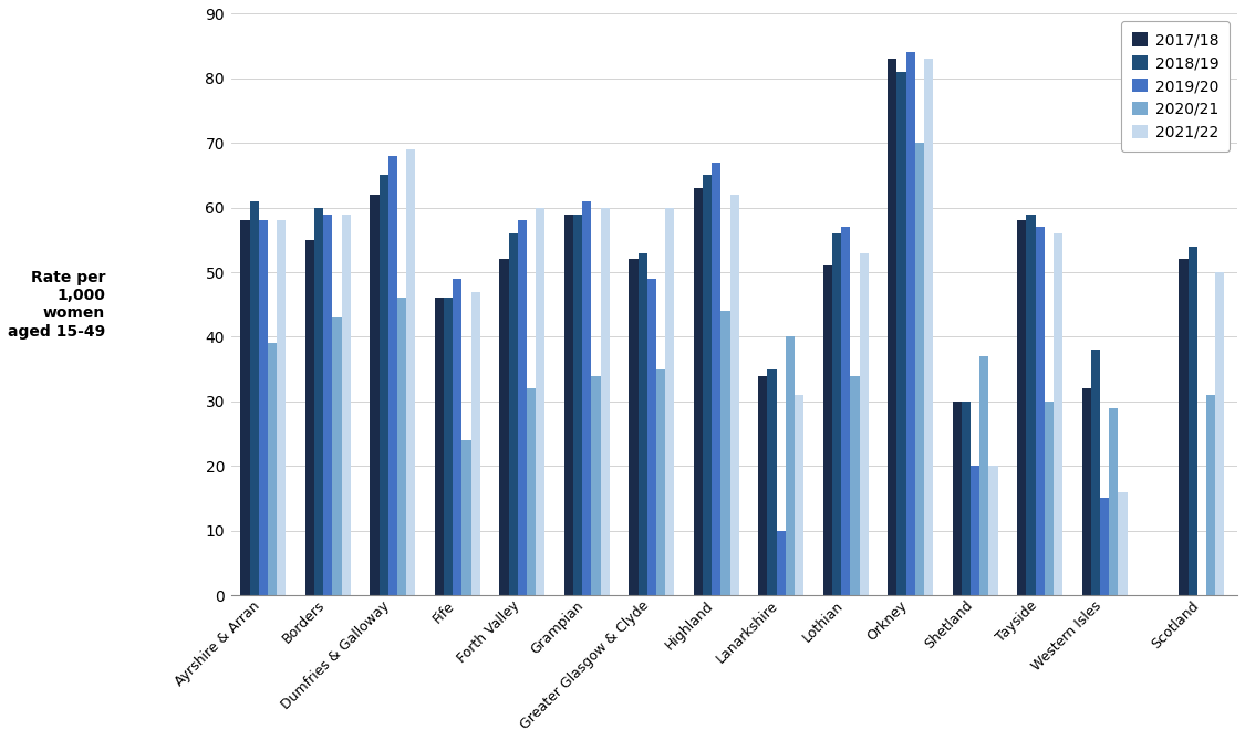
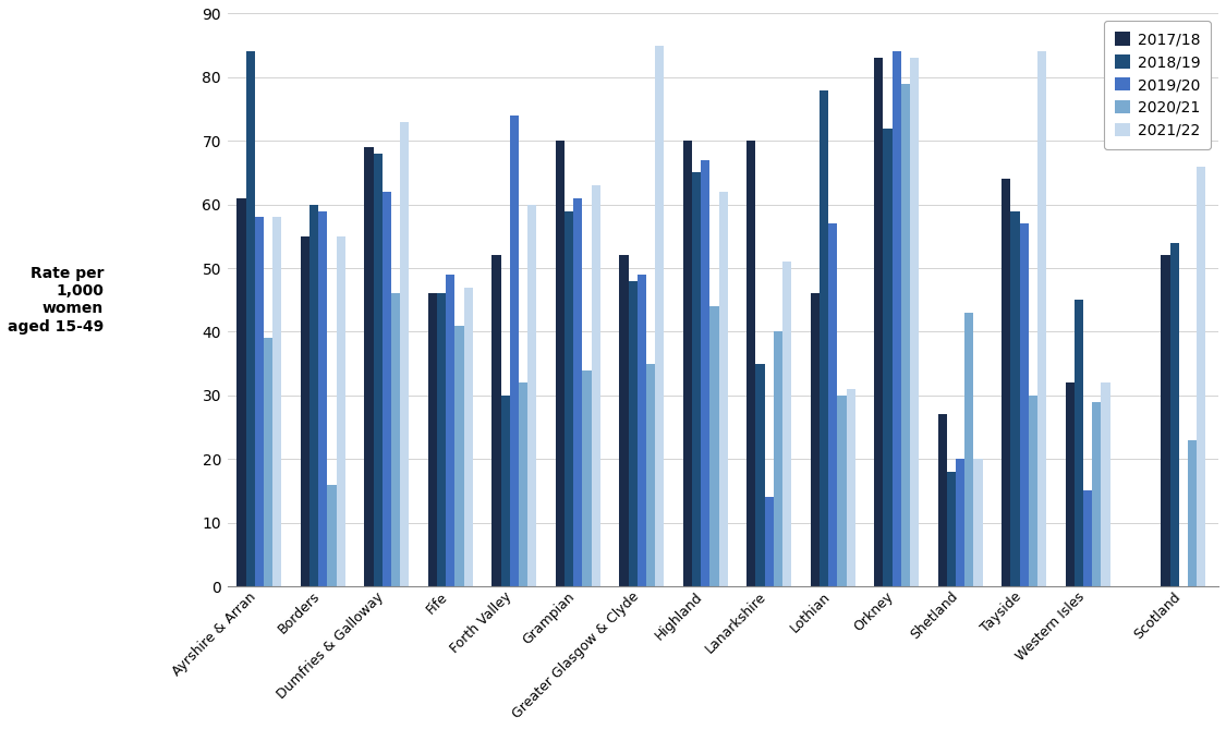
2017/18/Ayrshire & Arran: 58 -> 61
2018/19/Ayrshire & Arran: 61 -> 84
2020/21/Borders: 43 -> 16
2021/22/Borders: 59 -> 55
2017/18/Dumfries & Galloway: 62 -> 69
2018/19/Dumfries & Galloway: 65 -> 68
2019/20/Dumfries & Galloway: 68 -> 62
2021/22/Dumfries & Galloway: 69 -> 73
2020/21/Fife: 24 -> 41
2018/19/Forth Valley: 56 -> 30
2019/20/Forth Valley: 58 -> 74
2017/18/Grampian: 59 -> 70
2021/22/Grampian: 60 -> 63
2018/19/Greater Glasgow & Clyde: 53 -> 48
2021/22/Greater Glasgow & Clyde: 60 -> 85
2017/18/Highland: 63 -> 70
2017/18/Lanarkshire: 34 -> 70
2019/20/Lanarkshire: 10 -> 14
2021/22/Lanarkshire: 31 -> 51
2017/18/Lothian: 51 -> 46
2018/19/Lothian: 56 -> 78
2020/21/Lothian: 34 -> 30
2021/22/Lothian: 53 -> 31
2018/19/Orkney: 81 -> 72
2020/21/Orkney: 70 -> 79
2017/18/Shetland: 30 -> 27
2018/19/Shetland: 30 -> 18
2020/21/Shetland: 37 -> 43
2017/18/Tayside: 58 -> 64
2021/22/Tayside: 56 -> 84
2018/19/Western Isles: 38 -> 45
2021/22/Western Isles: 16 -> 32
2020/21/Scotland: 31 -> 23
2021/22/Scotland: 50 -> 66
